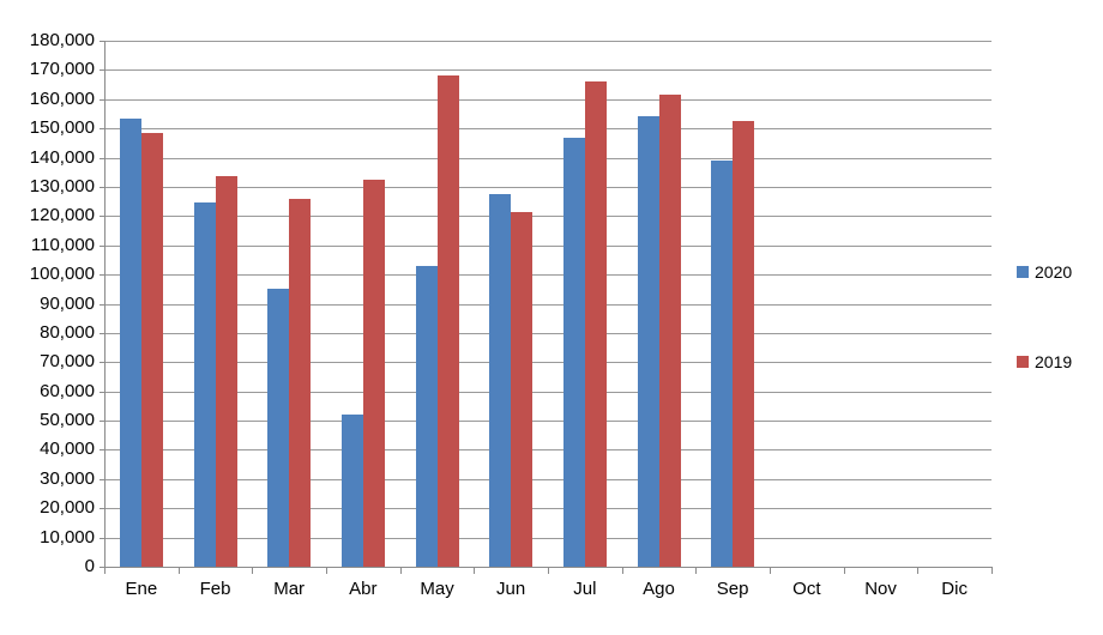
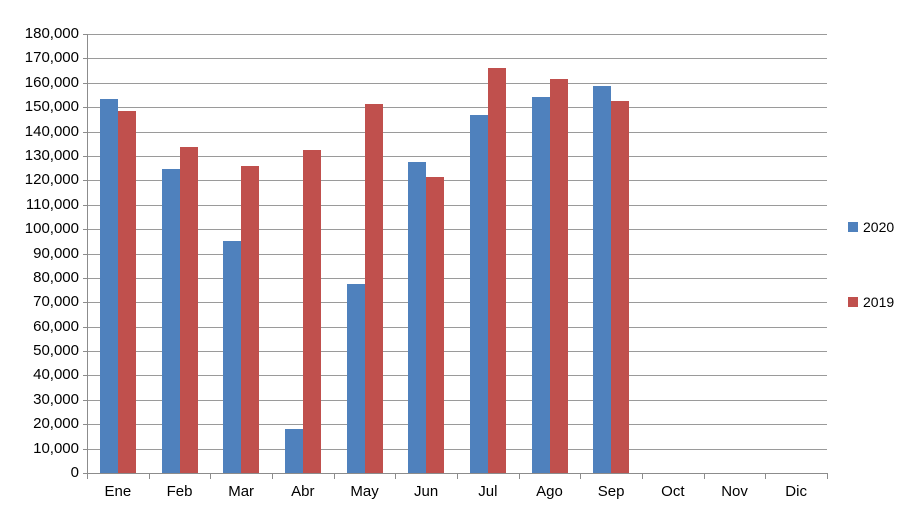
2020/Abr: 52000 -> 18000
2020/May: 103000 -> 78000
2019/May: 168000 -> 152000
2020/Sep: 139000 -> 158000
